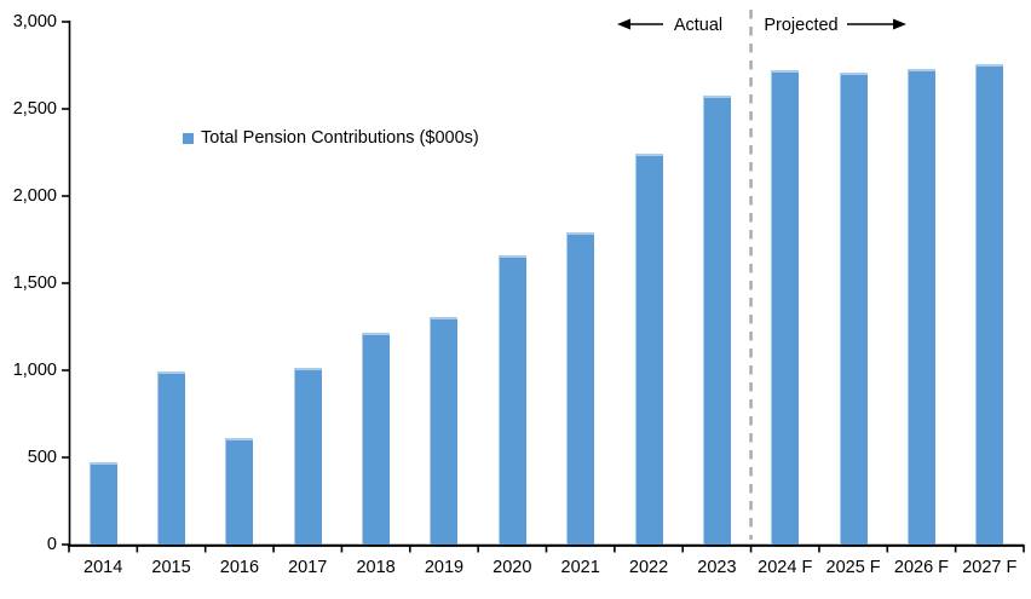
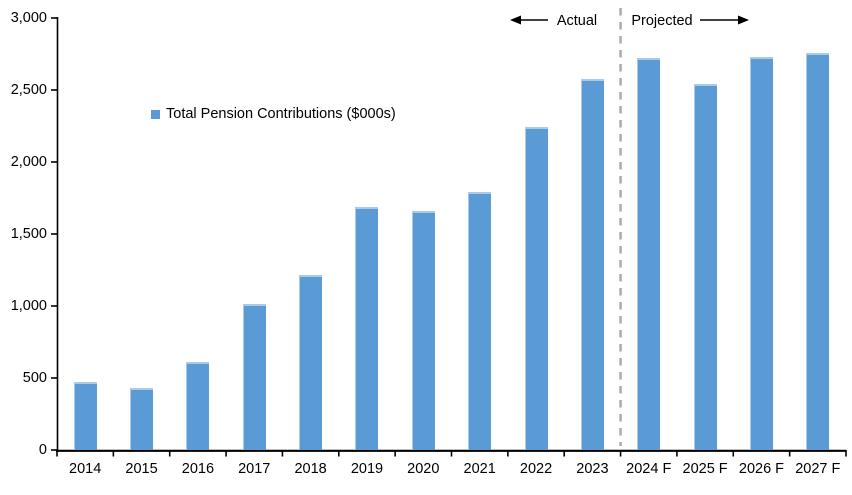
2015: 990 -> 430
2019: 1300 -> 1690
2025 F: 2700 -> 2540
